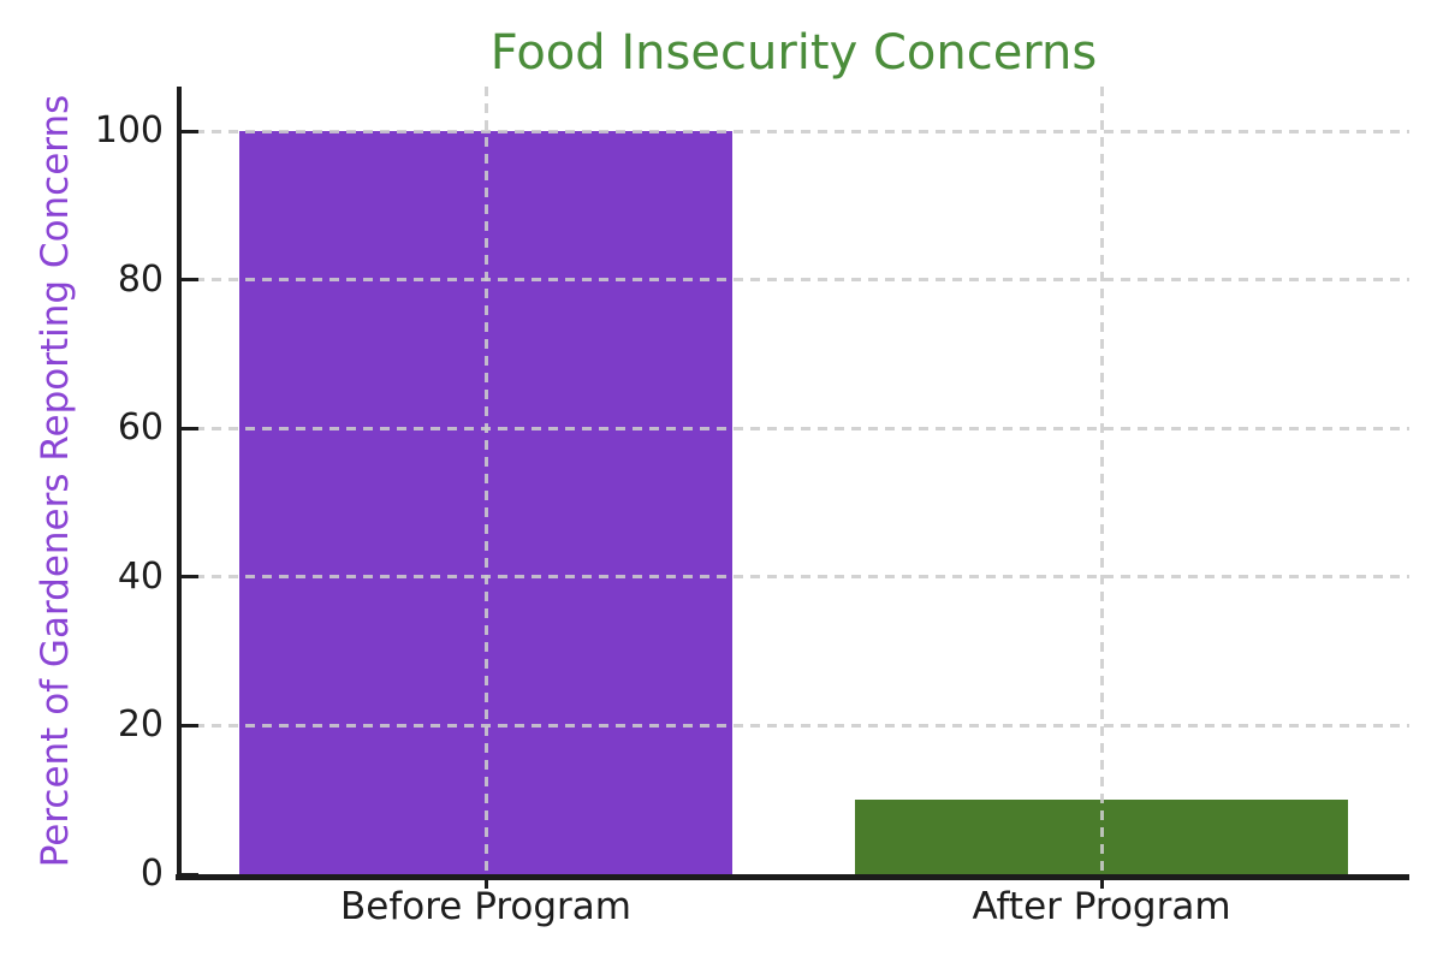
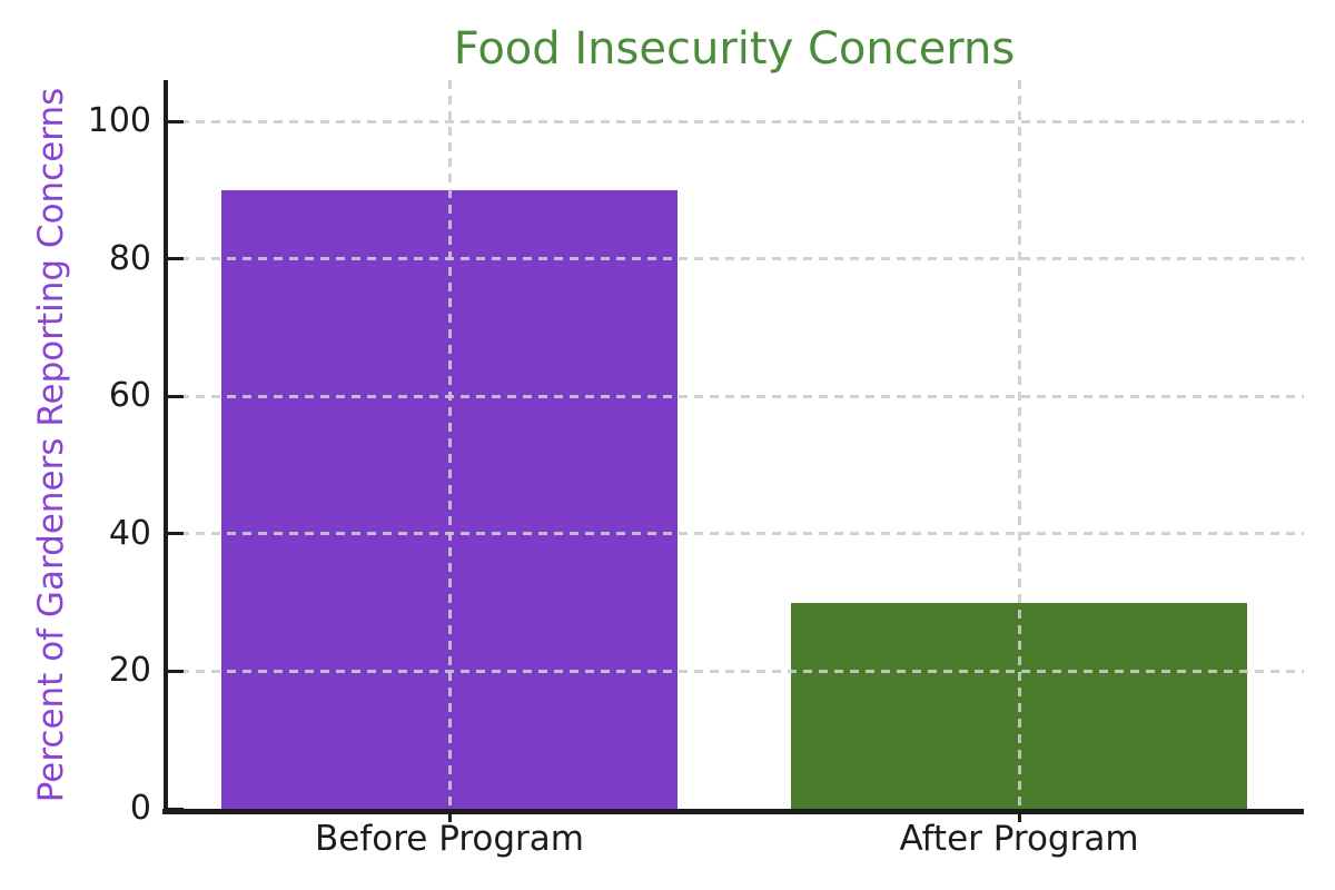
Before Program: 100 -> 90
After Program: 10 -> 30
